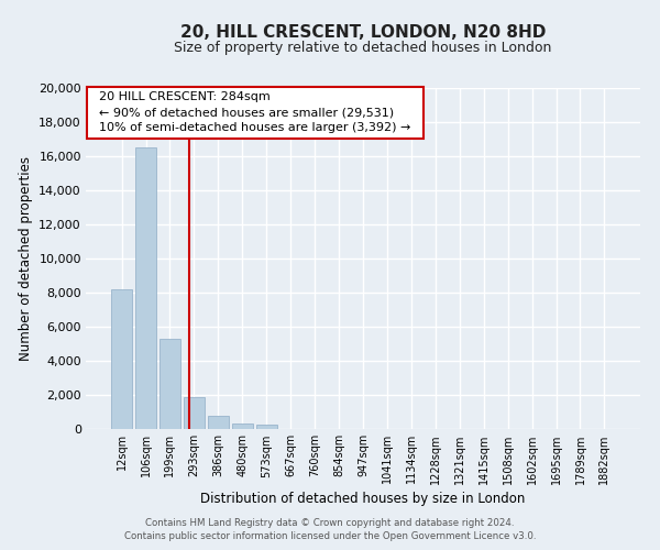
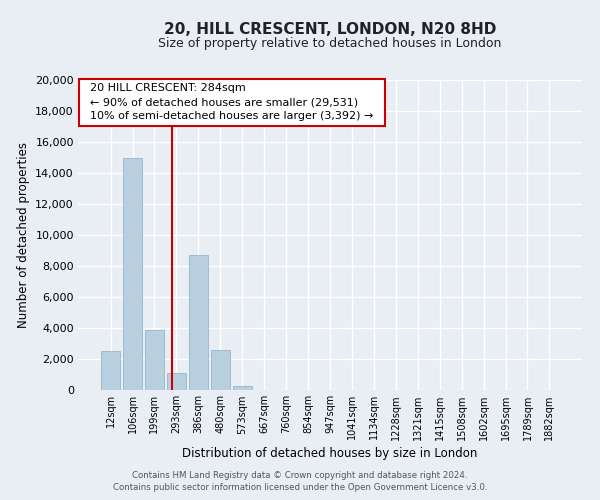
12sqm: 8,200 -> 2,500
106sqm: 16,500 -> 15,000
199sqm: 5,300 -> 3,900
293sqm: 1,800 -> 1,100
386sqm: 800 -> 8,700
480sqm: 300 -> 2,600
